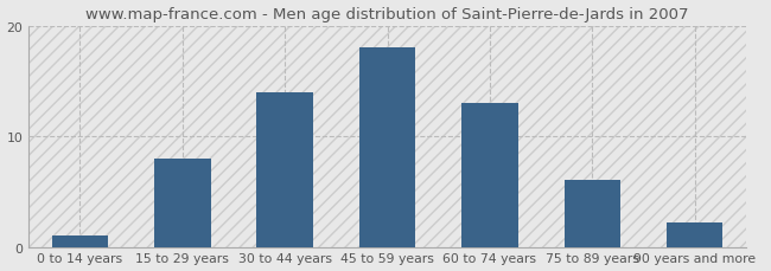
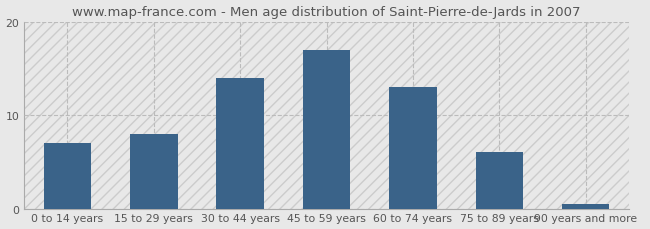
0 to 14 years: 1.0 -> 7.0
45 to 59 years: 18.0 -> 17.0
90 years and more: 2.2 -> 0.5
